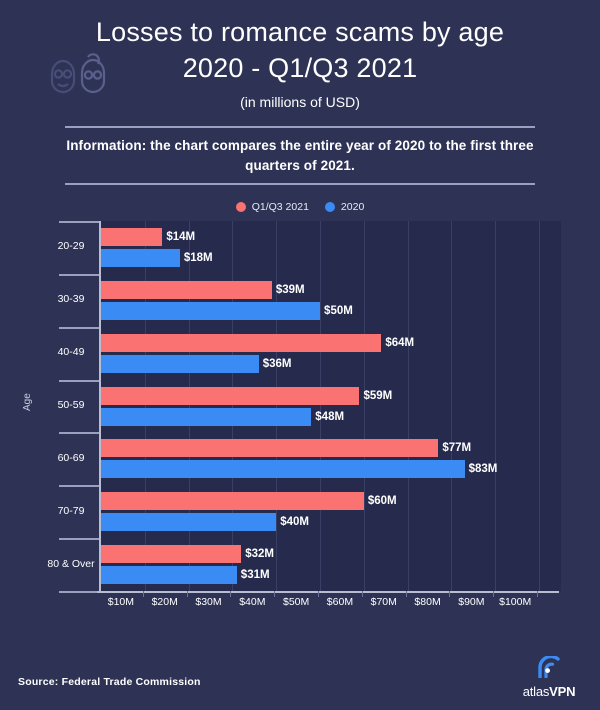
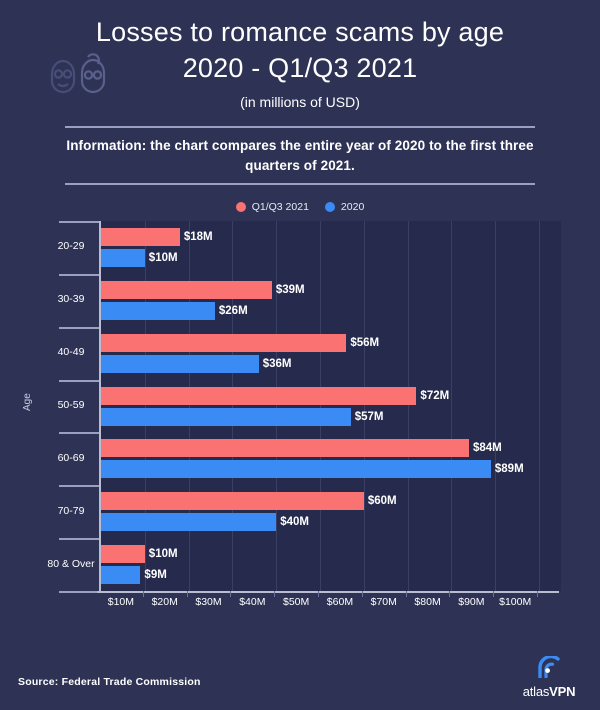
Q1/Q3 2021/20-29: $14M -> $18M
2020/20-29: $18M -> $10M
2020/30-39: $50M -> $26M
Q1/Q3 2021/40-49: $64M -> $56M
Q1/Q3 2021/50-59: $59M -> $72M
2020/50-59: $48M -> $57M
Q1/Q3 2021/60-69: $77M -> $84M
2020/60-69: $83M -> $89M
Q1/Q3 2021/80 & Over: $32M -> $10M
2020/80 & Over: $31M -> $9M
